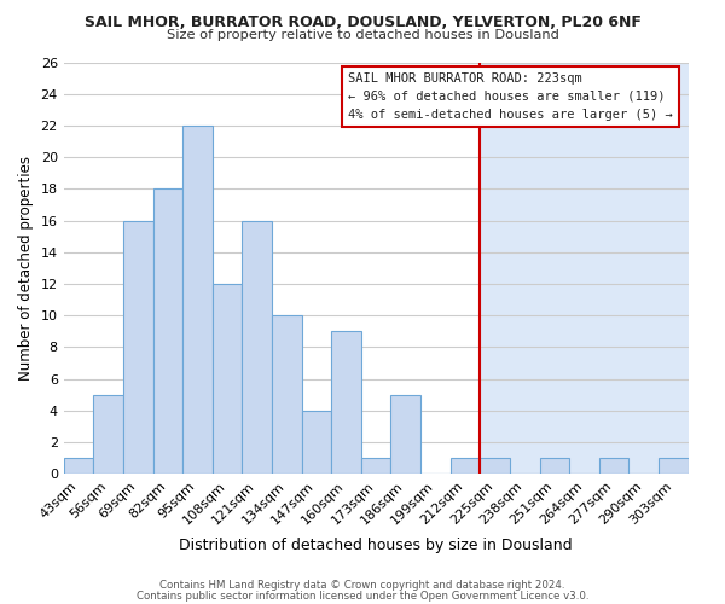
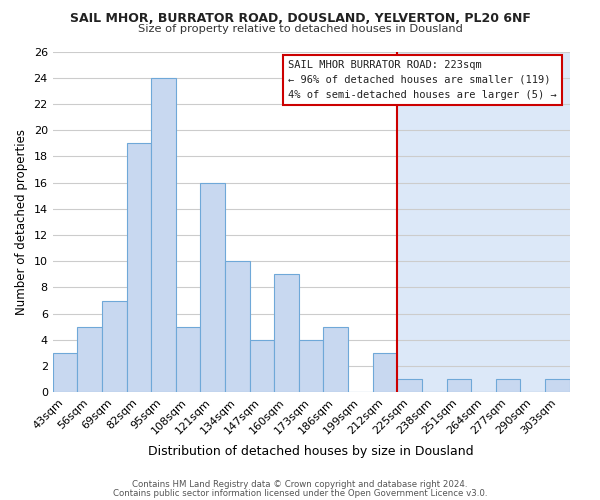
43sqm: 1 -> 3
69sqm: 16 -> 7
82sqm: 18 -> 19
95sqm: 22 -> 24
108sqm: 12 -> 5
173sqm: 1 -> 4
212sqm: 1 -> 3
